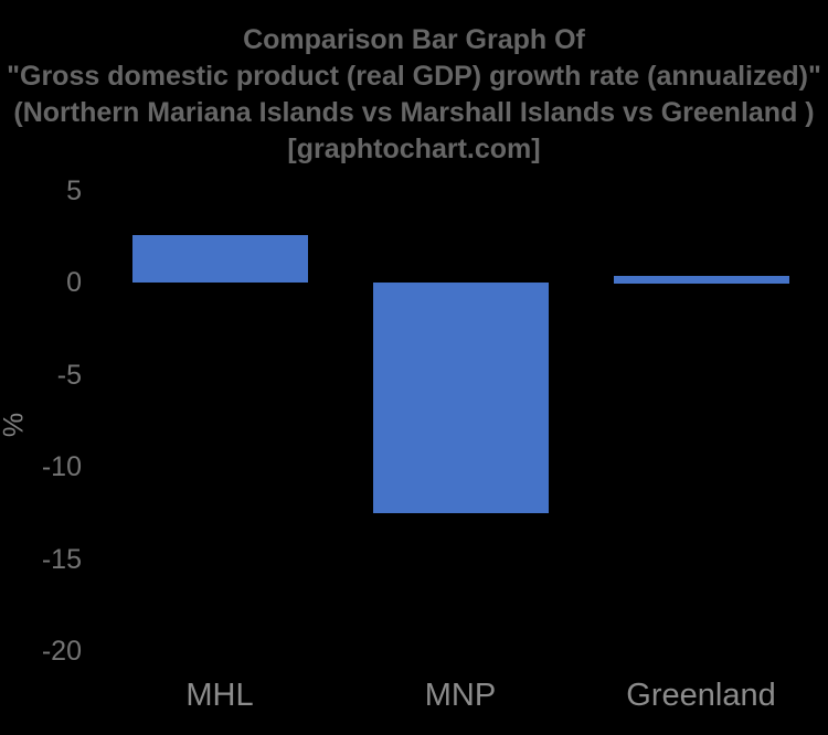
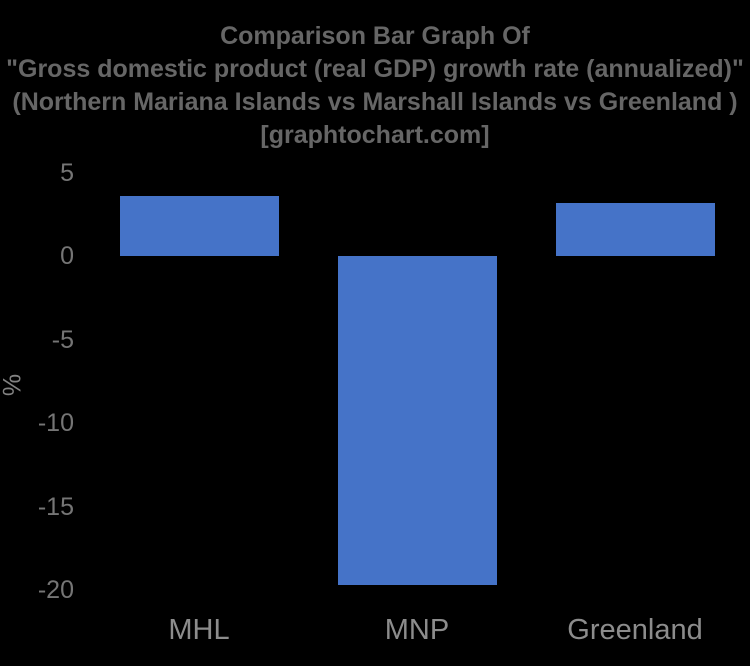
MHL: 2.6 -> 3.6
MNP: -12.5 -> -19.7
Greenland: 0.4 -> 3.2
